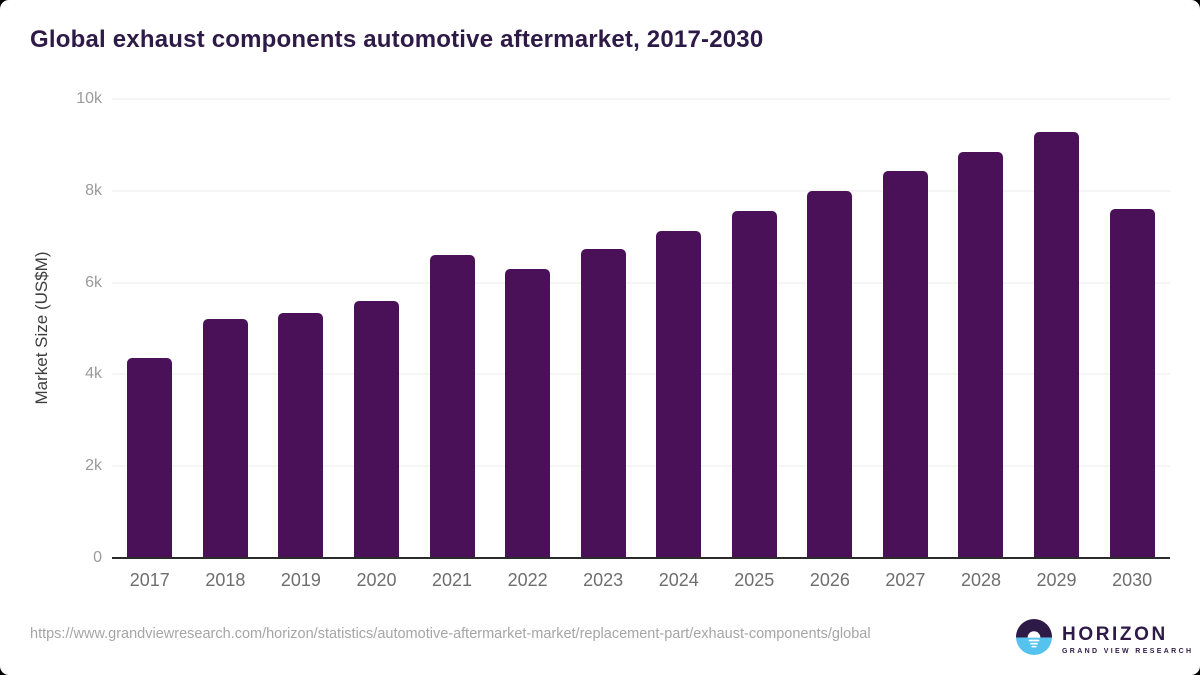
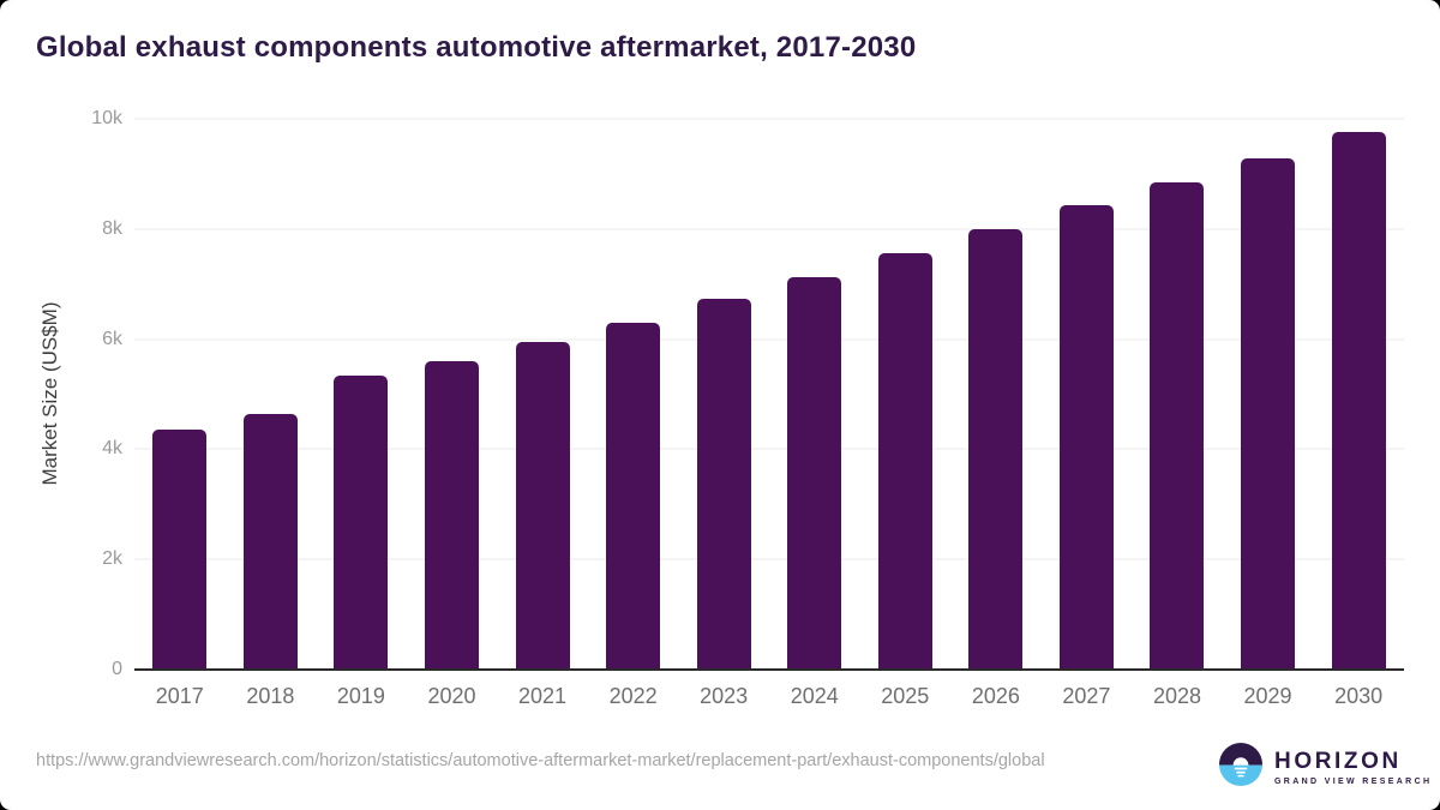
2018: 5.2k -> 4.6k
2021: 6.6k -> 6.0k
2030: 7.6k -> 9.8k
